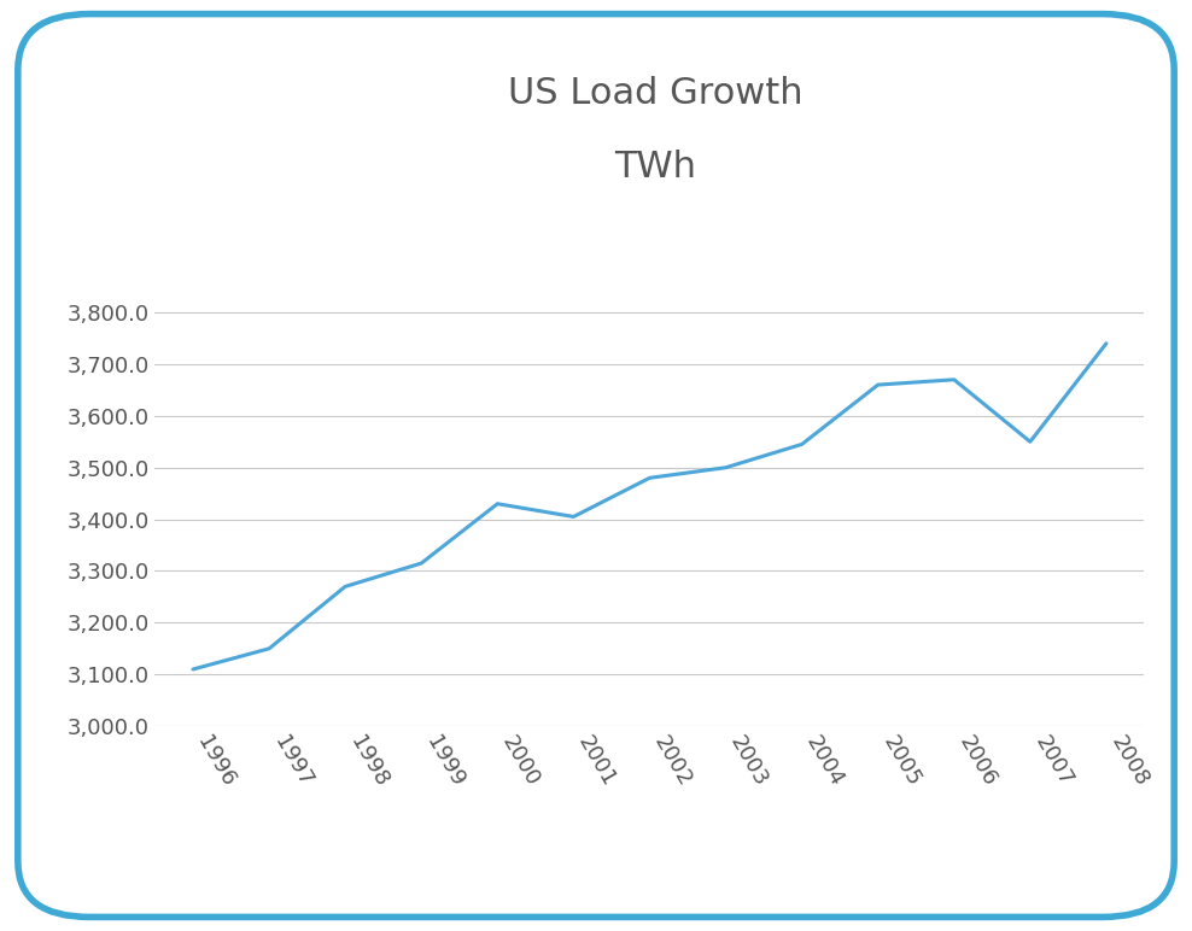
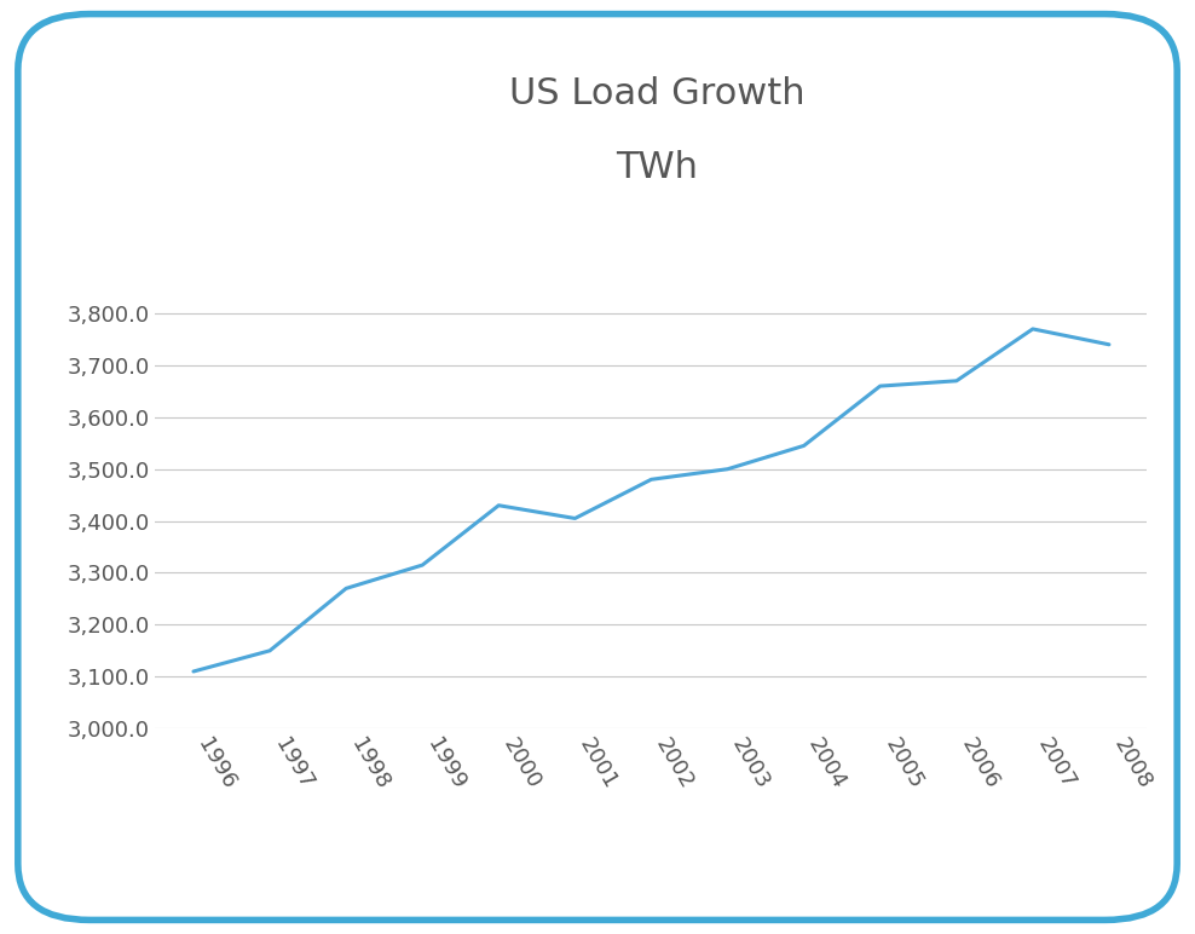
2007: 3,550 -> 3,770
